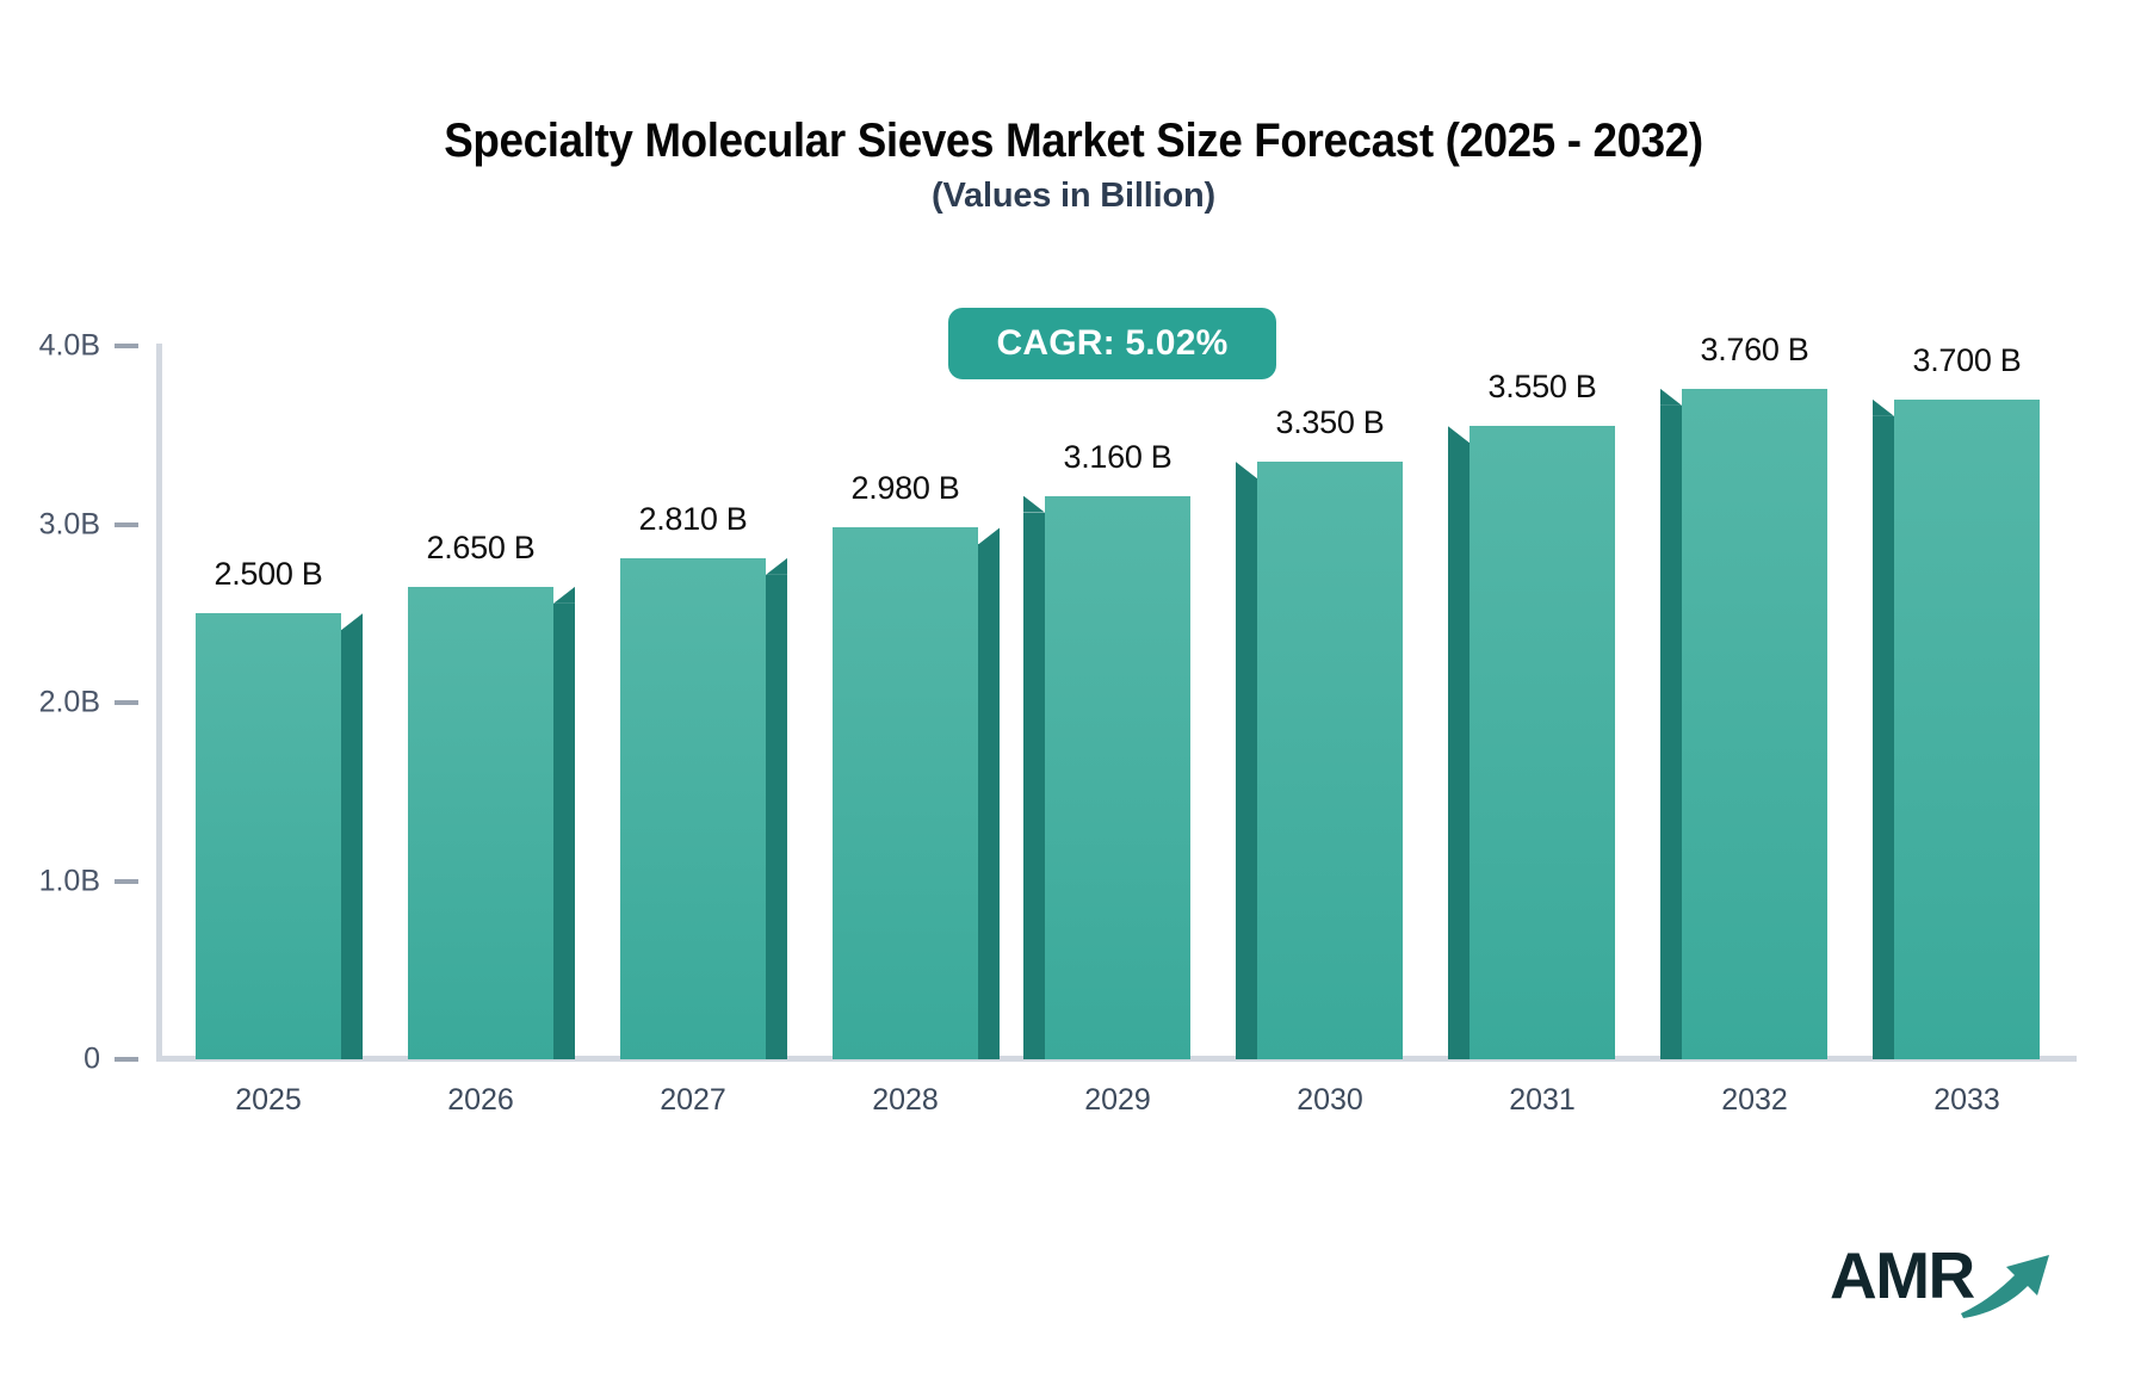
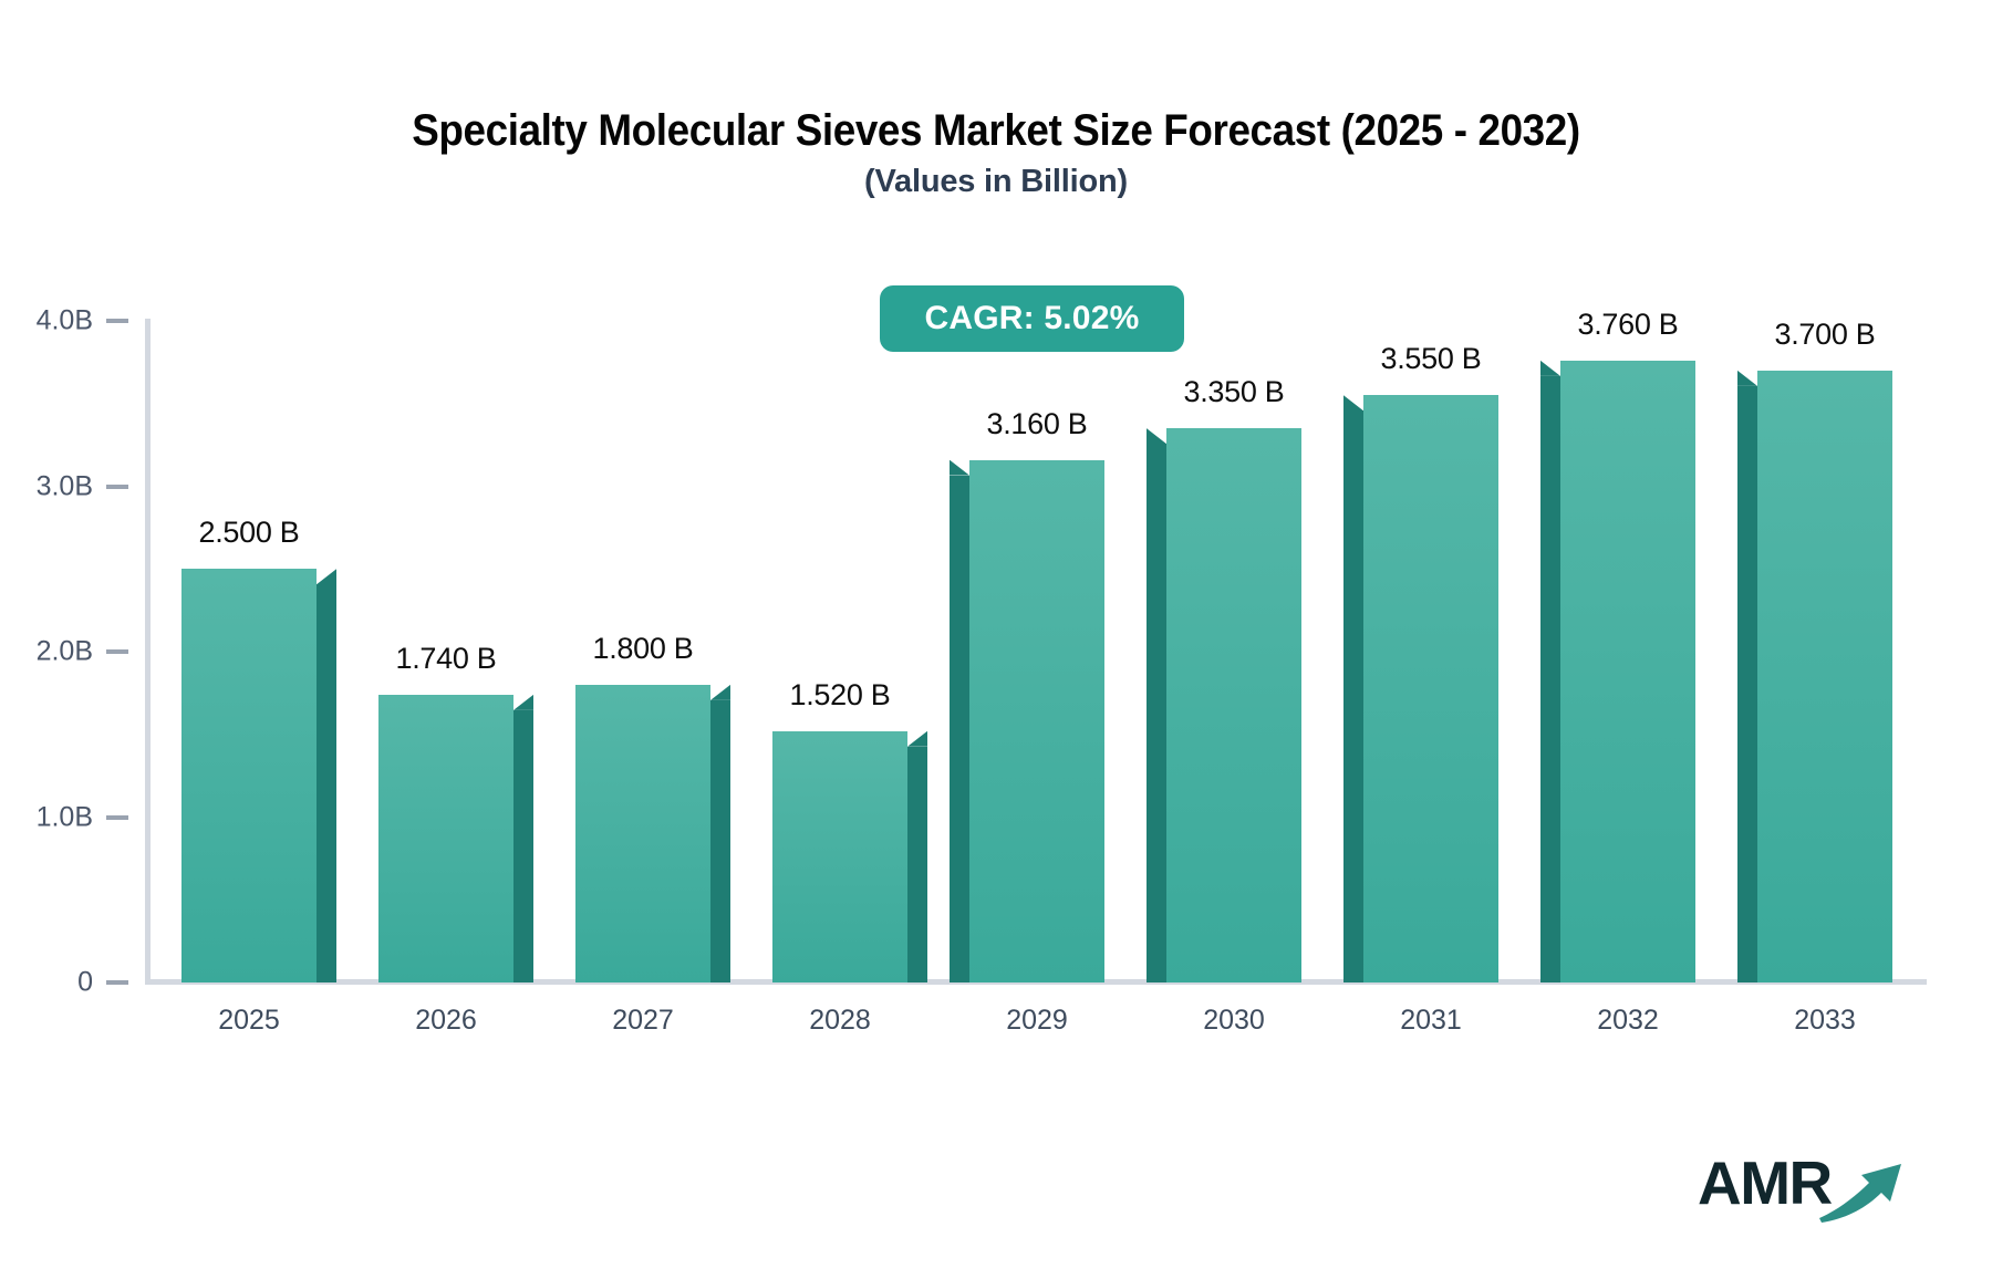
2026: 2.650 -> 1.740
2027: 2.810 -> 1.800
2028: 2.980 -> 1.520
